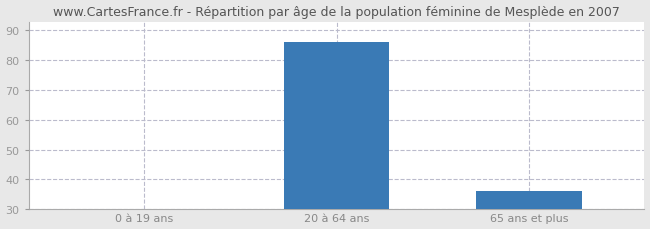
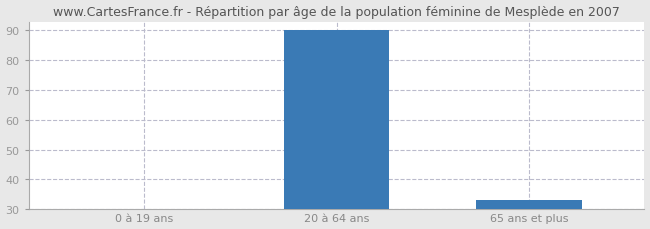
20 à 64 ans: 86 -> 90
65 ans et plus: 36 -> 33
